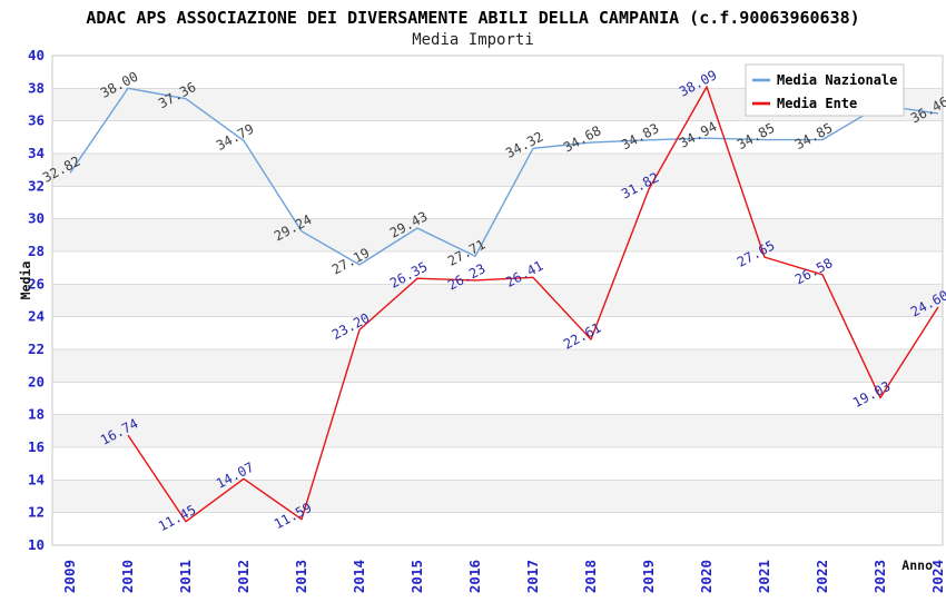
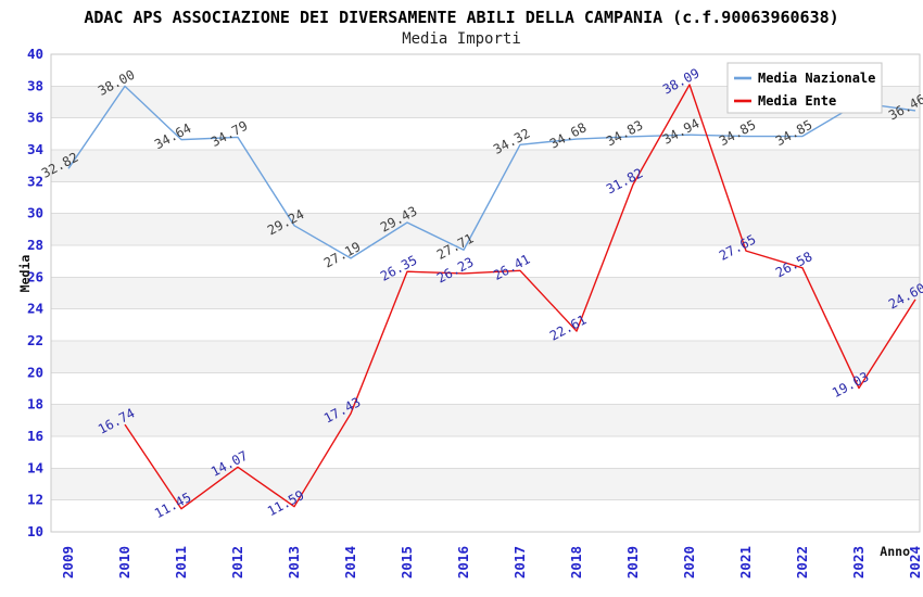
Media Nazionale/2011: 37.36 -> 34.64
Media Ente/2014: 23.20 -> 17.43
